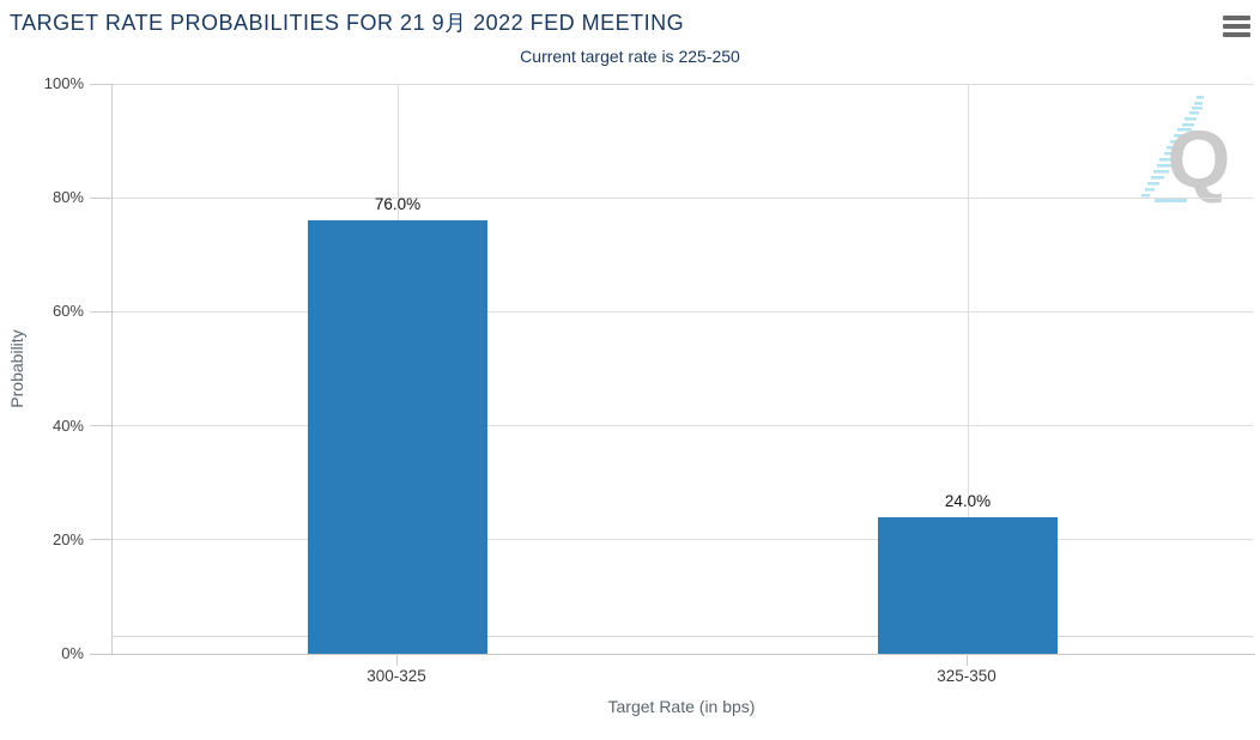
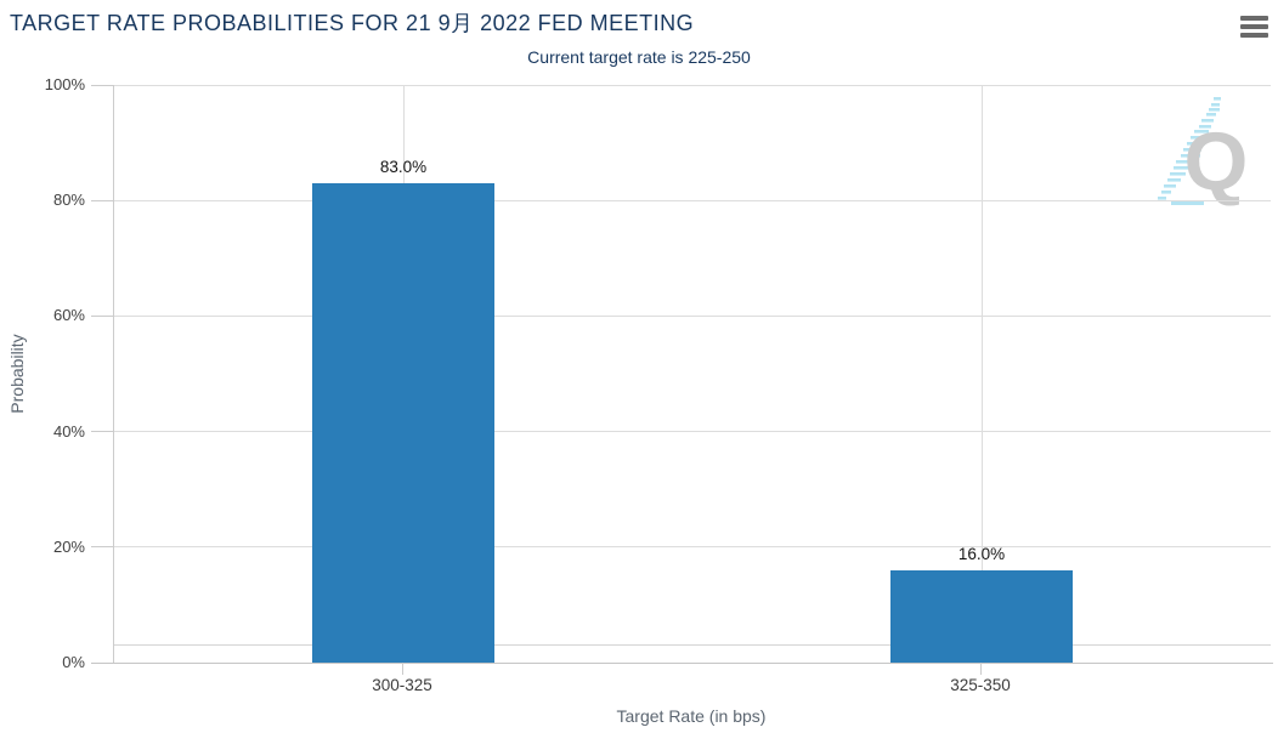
300-325: 76.0% -> 83.0%
325-350: 24.0% -> 16.0%
